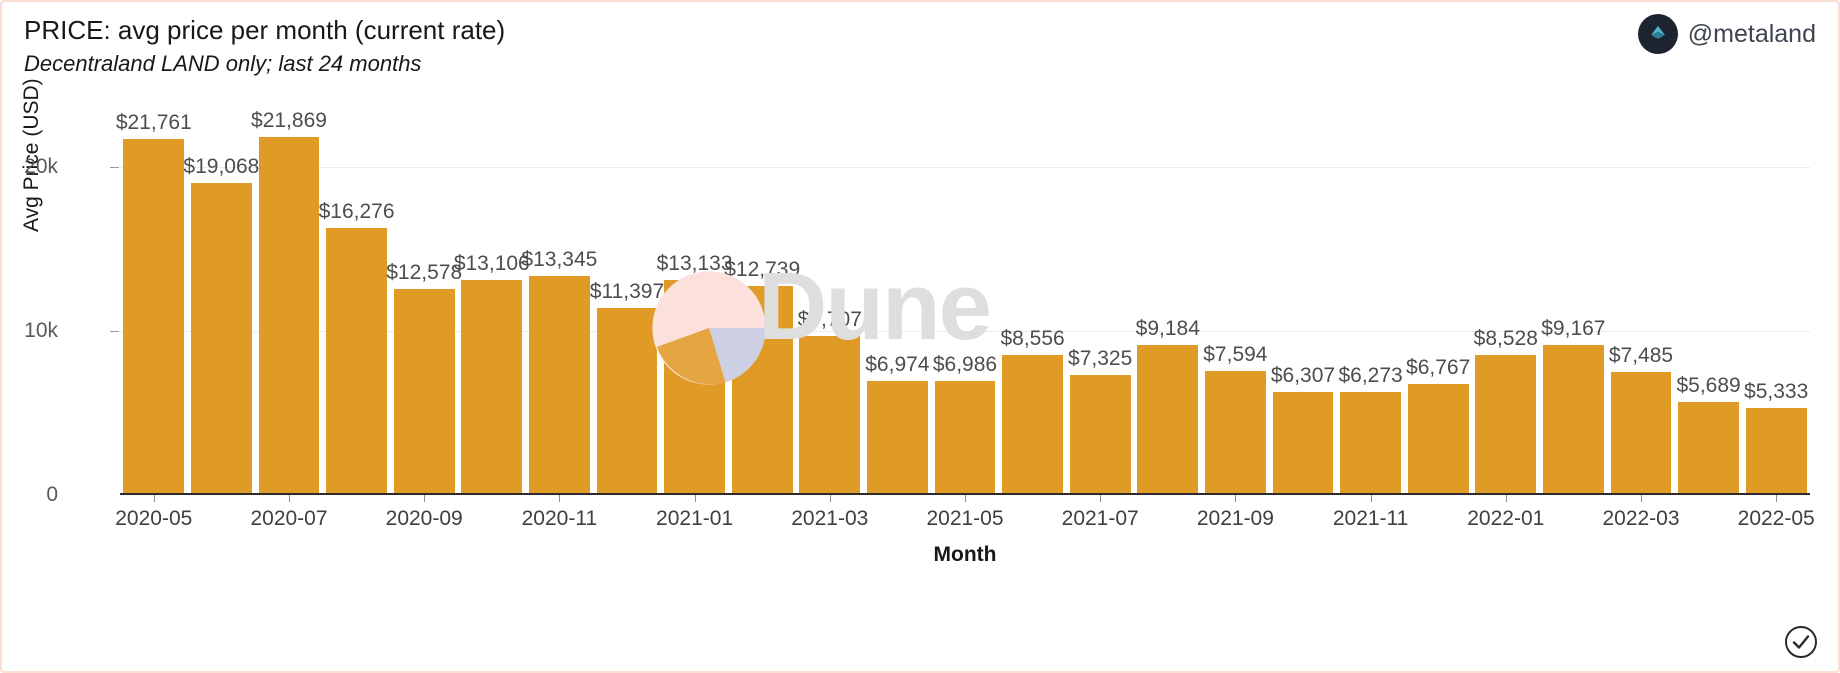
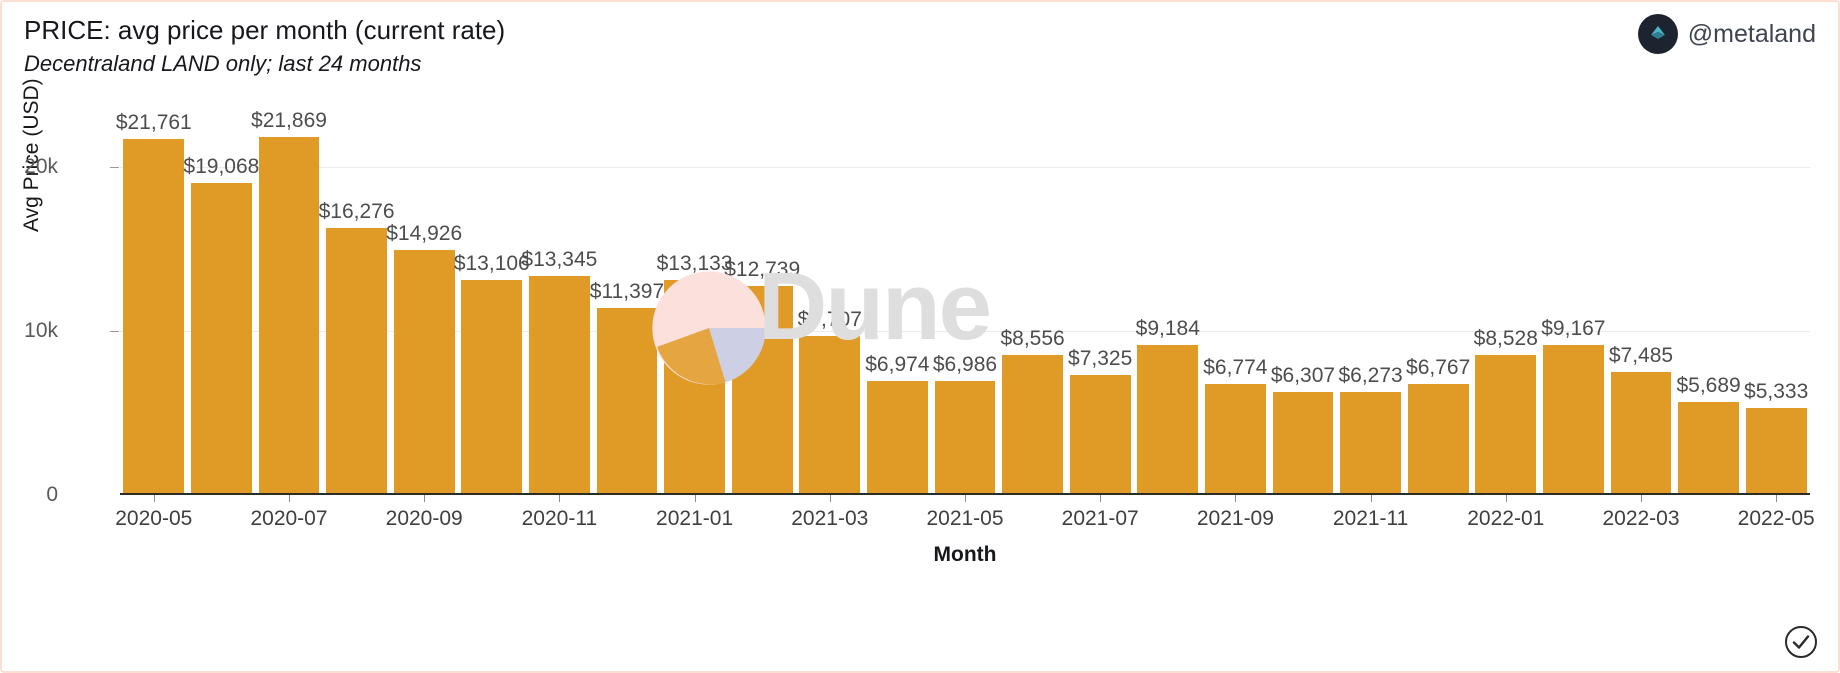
2020-09: $12,578 -> $14,926
2021-09: $7,594 -> $6,774
